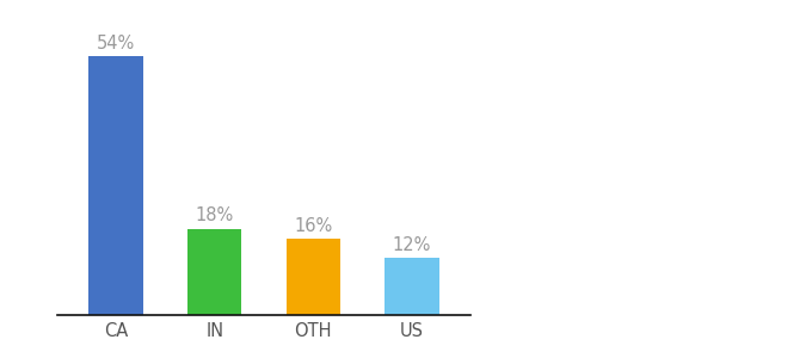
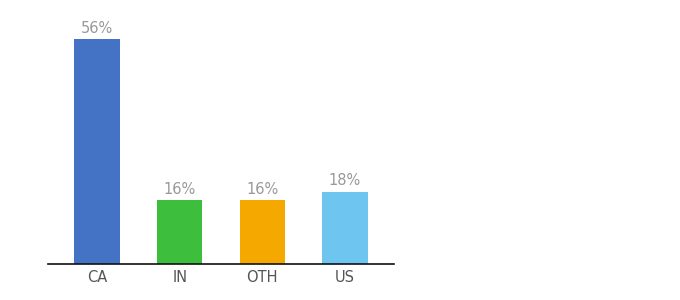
CA: 54% -> 56%
IN: 18% -> 16%
US: 12% -> 18%
